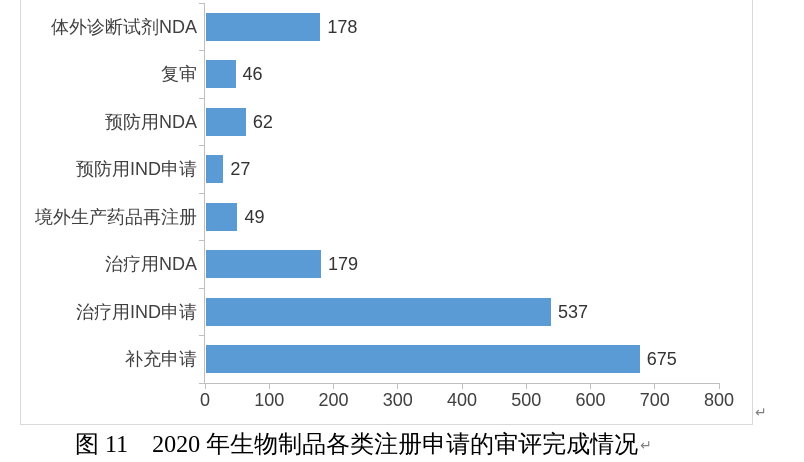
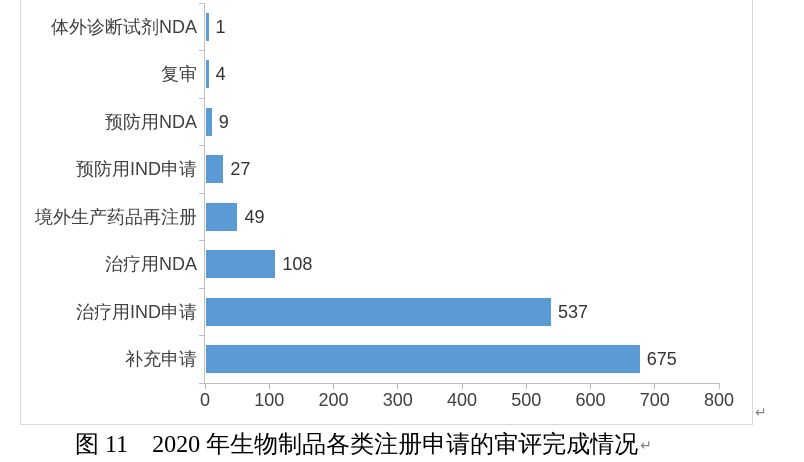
体外诊断试剂NDA: 178 -> 1
复审: 46 -> 4
预防用NDA: 62 -> 9
治疗用NDA: 179 -> 108
